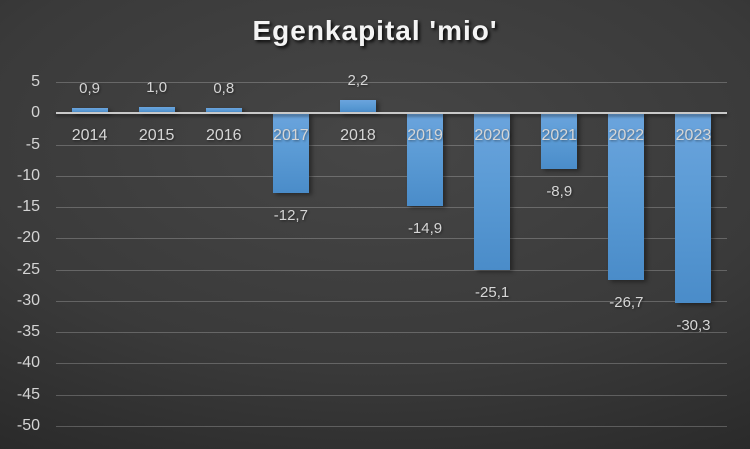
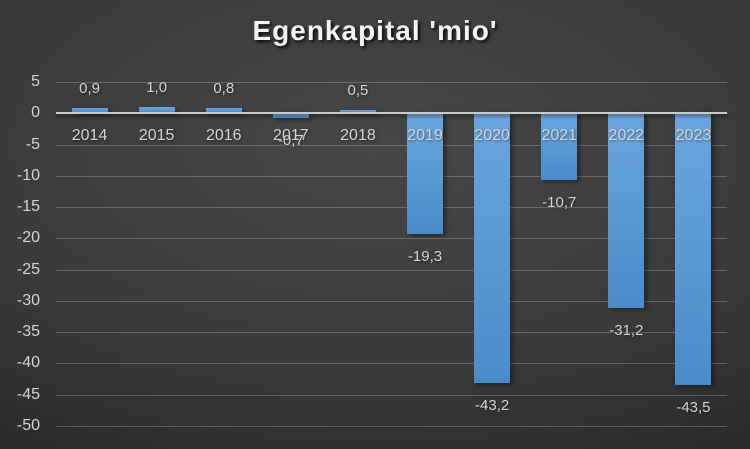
2017: -12,7 -> -0,7
2018: 2,2 -> 0,5
2019: -14,9 -> -19,3
2020: -25,1 -> -43,2
2021: -8,9 -> -10,7
2022: -26,7 -> -31,2
2023: -30,3 -> -43,5
